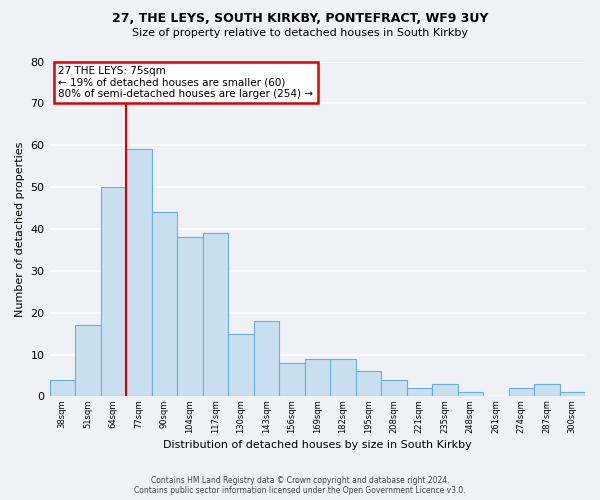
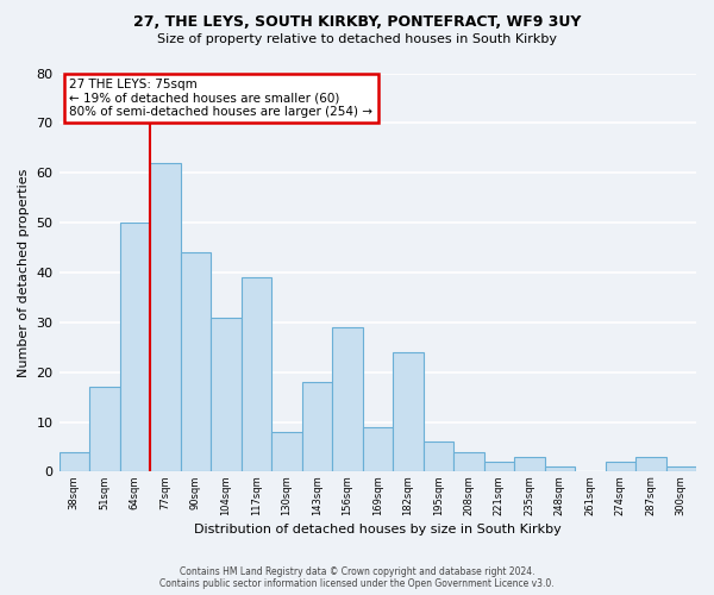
77sqm: 59 -> 62
104sqm: 38 -> 31
130sqm: 15 -> 8
156sqm: 8 -> 29
182sqm: 9 -> 24
